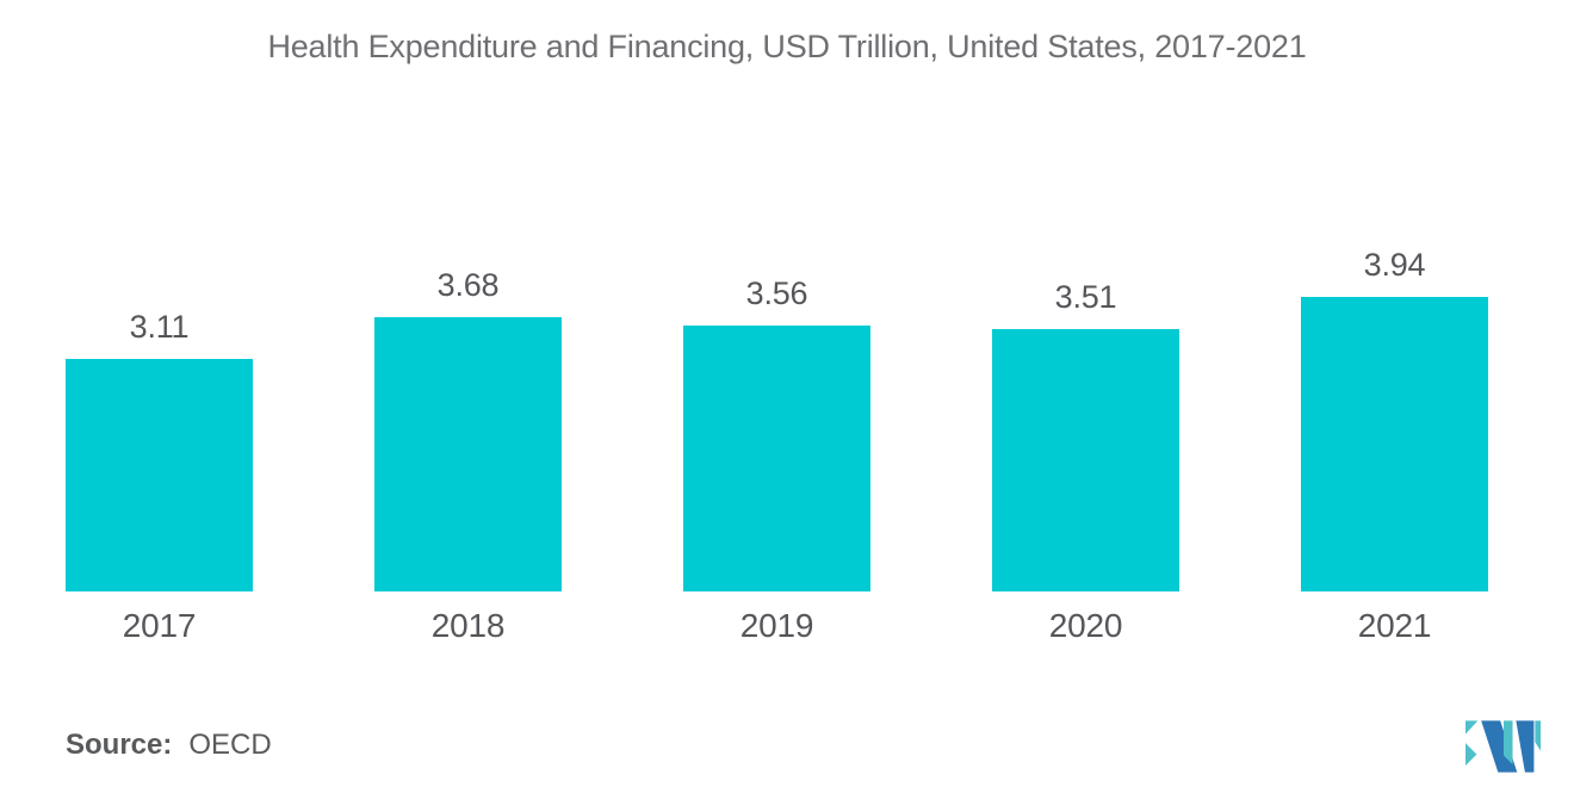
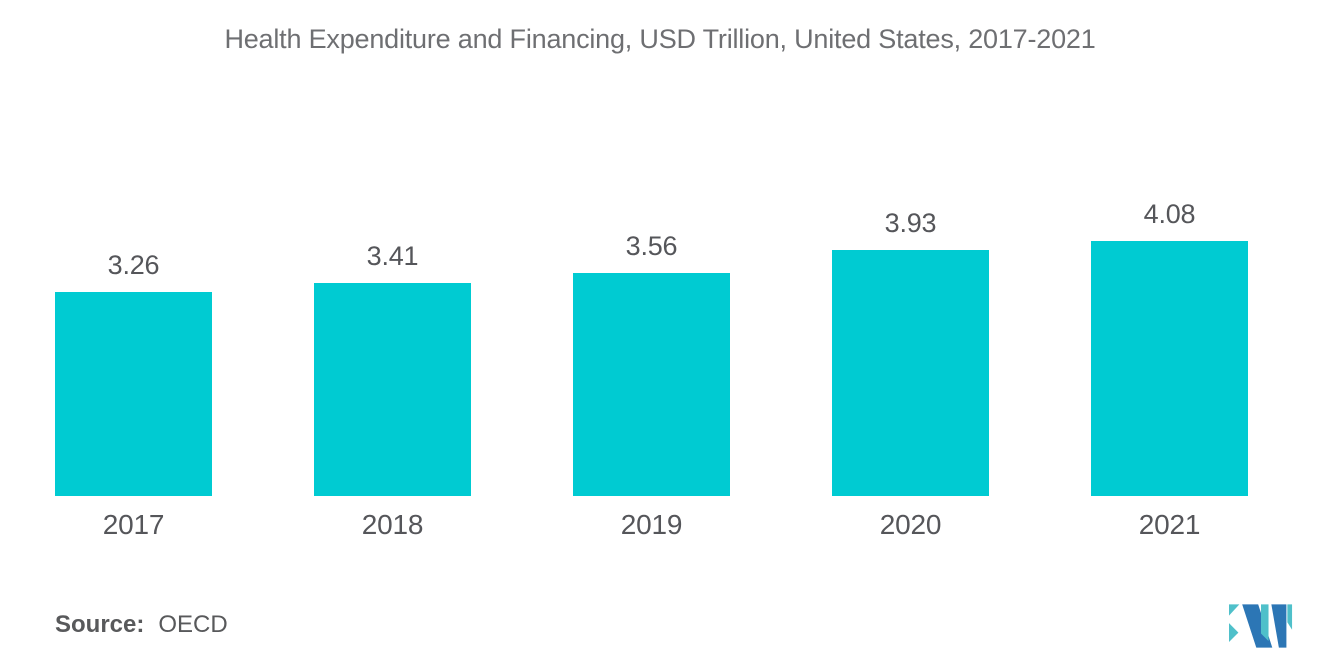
2017: 3.11 -> 3.26
2018: 3.68 -> 3.41
2020: 3.51 -> 3.93
2021: 3.94 -> 4.08
